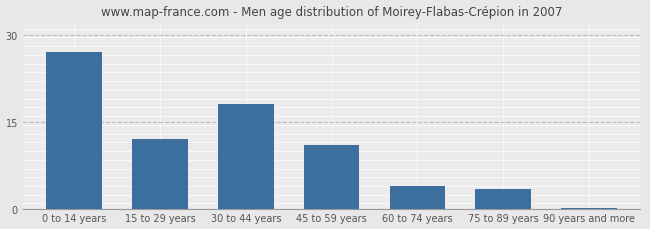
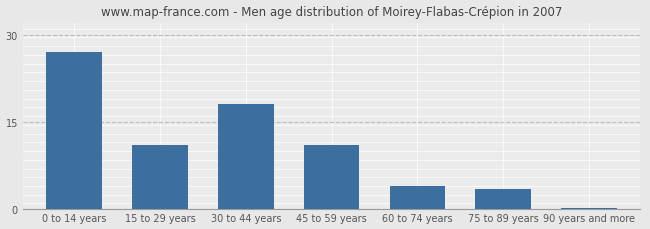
15 to 29 years: 12.0 -> 11.0
